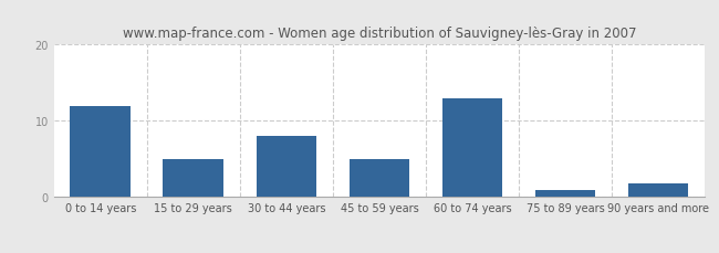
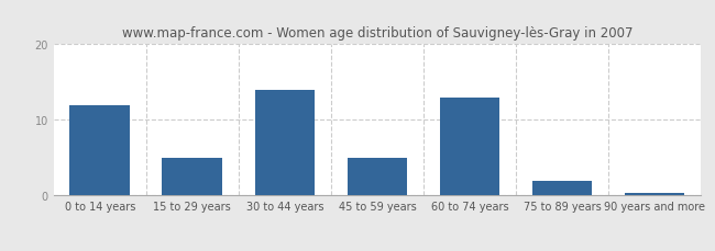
30 to 44 years: 8.0 -> 14.0
75 to 89 years: 1.0 -> 2.0
90 years and more: 1.8 -> 0.3
